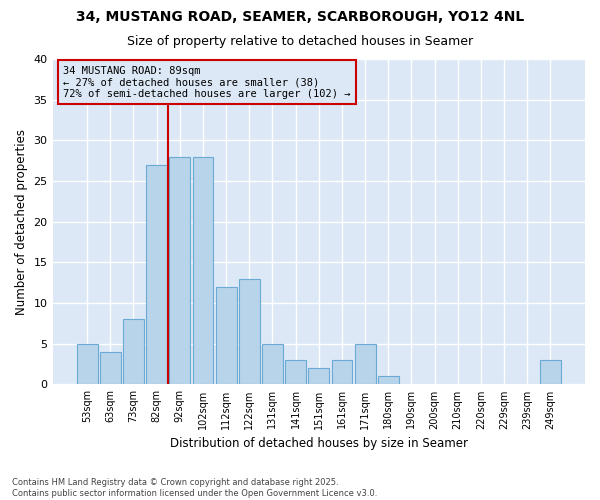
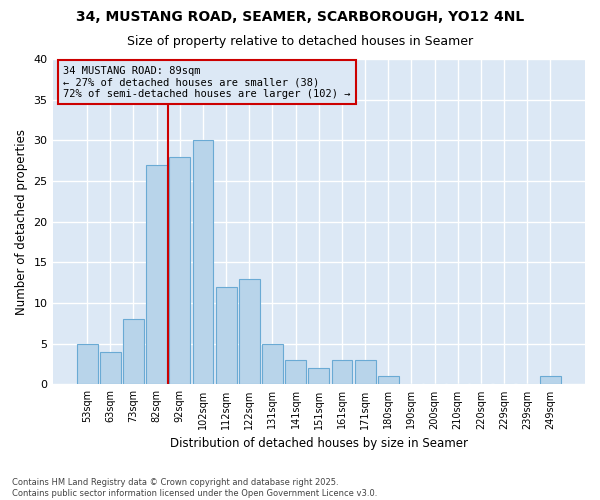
102sqm: 28 -> 30
171sqm: 5 -> 3
249sqm: 3 -> 1
